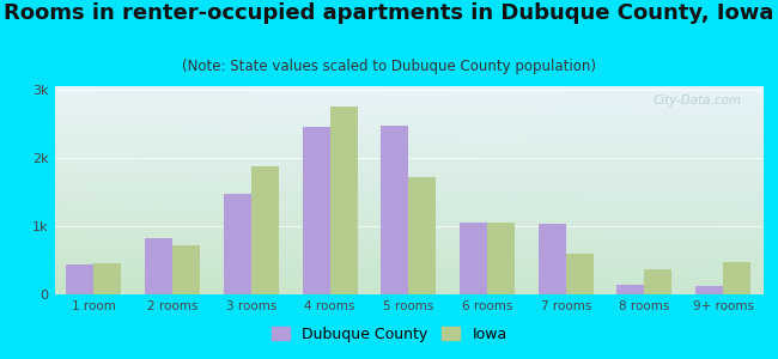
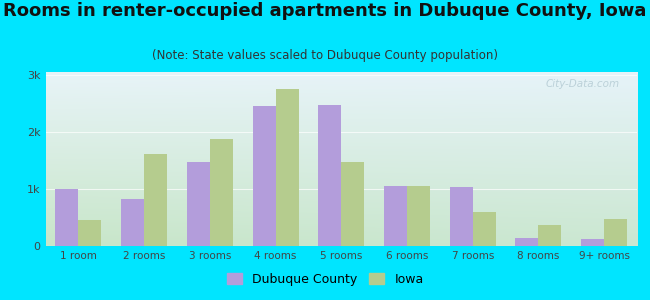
Dubuque County/1 room: 0.43k -> 1.00k
Iowa/2 rooms: 0.71k -> 1.62k
Iowa/5 rooms: 1.72k -> 1.48k
